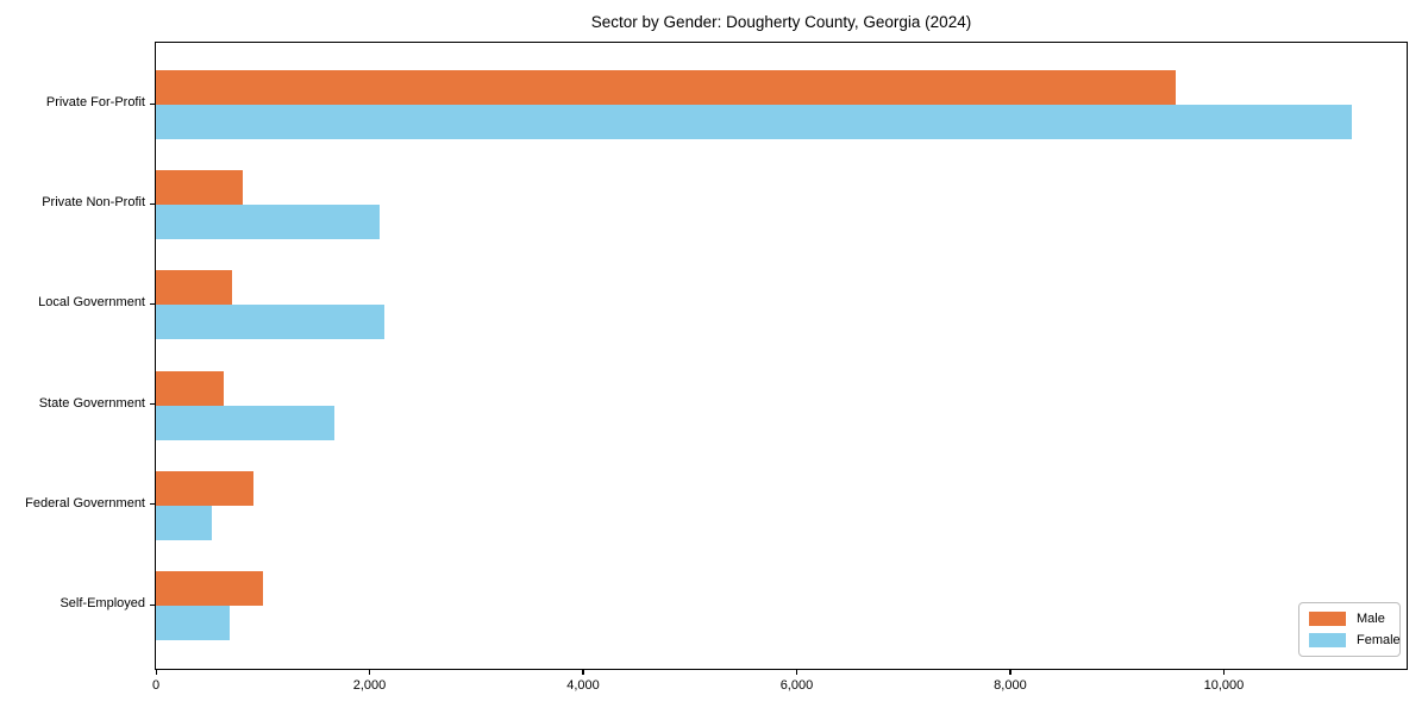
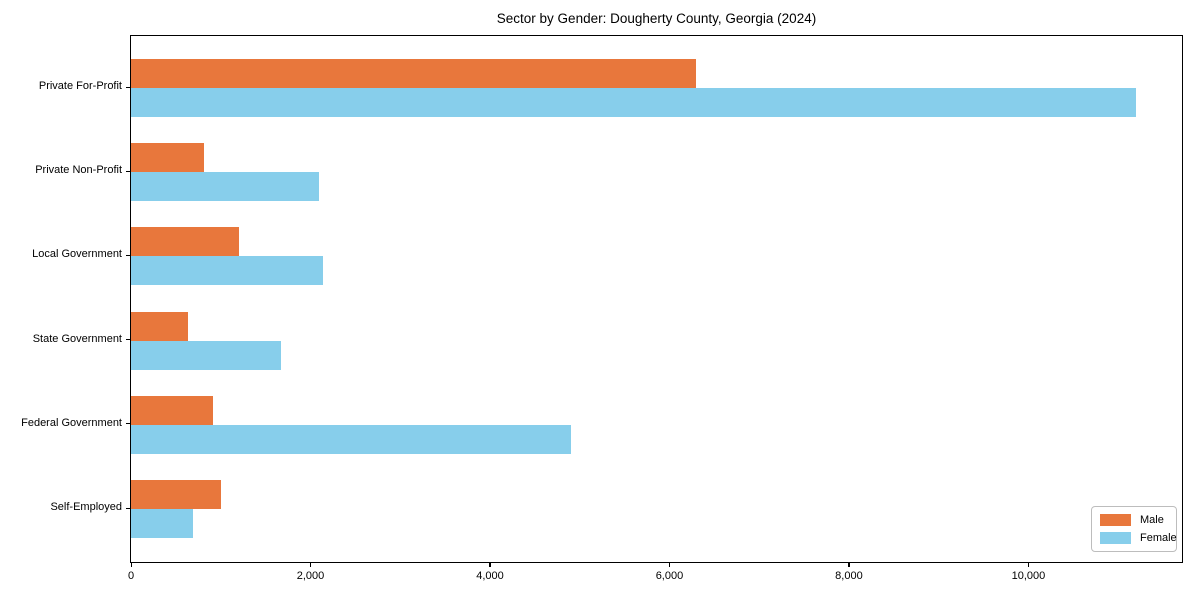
Male/Private For-Profit: 9600 -> 6300
Male/Local Government: 700 -> 1200
Female/Federal Government: 500 -> 4900
